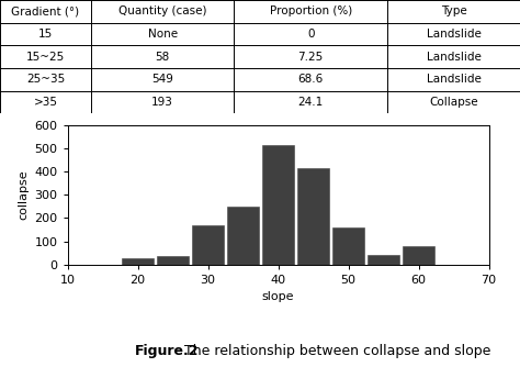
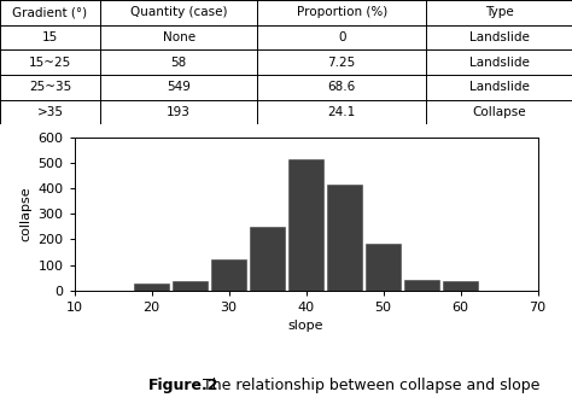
30: 170 -> 120
50: 160 -> 185
60: 80 -> 38
